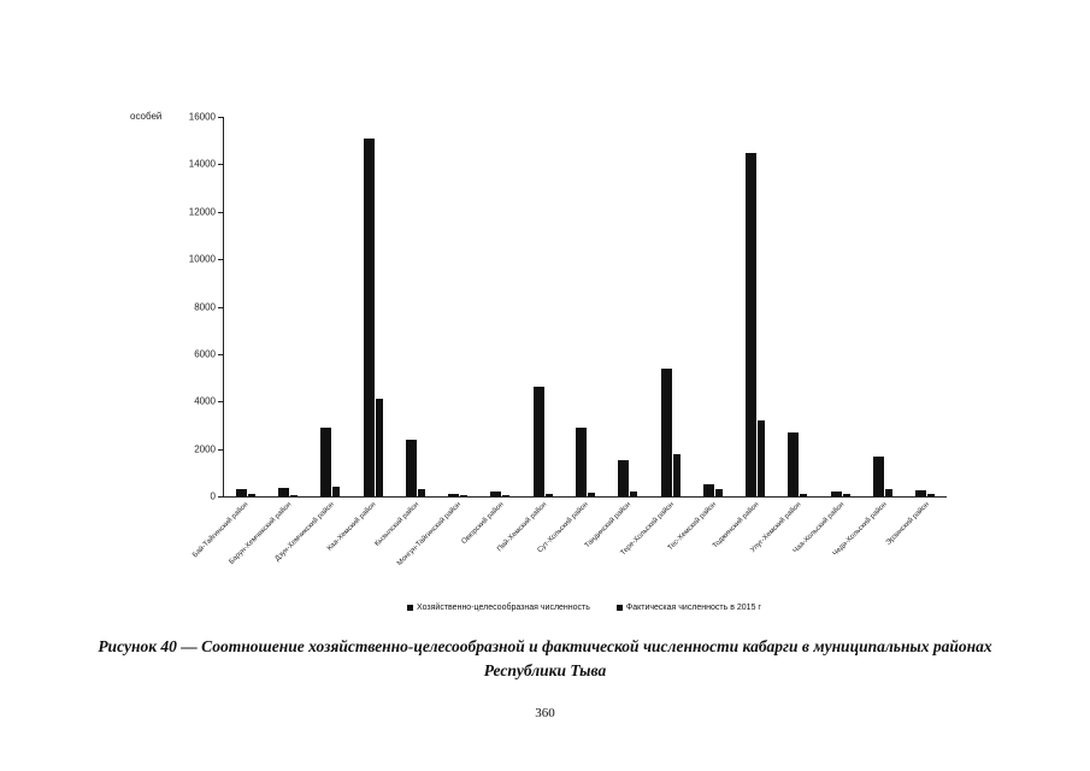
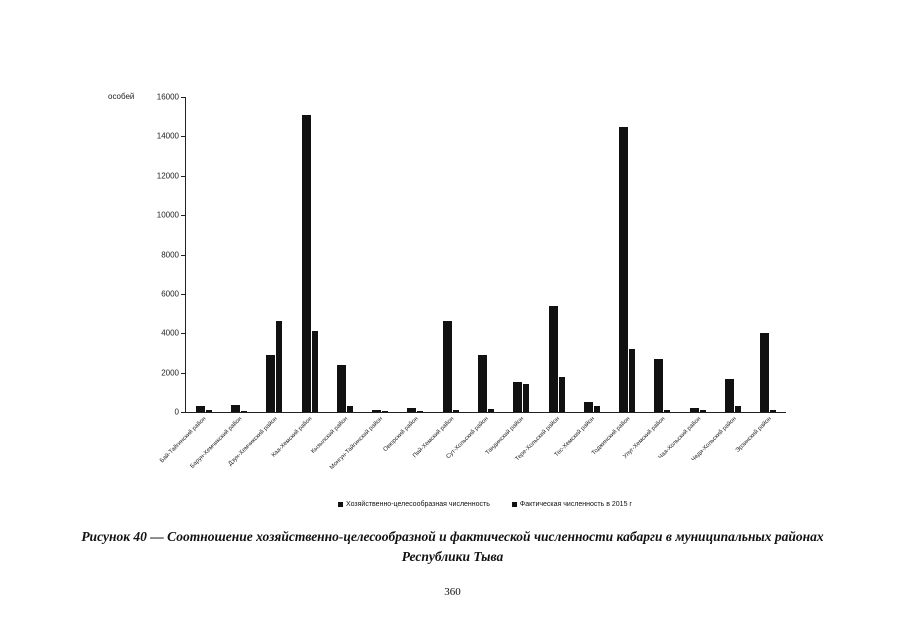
Фактическая численность в 2015 г/Дзун-Хемчикский район: 400 -> 4600
Фактическая численность в 2015 г/Тандинский район: 200 -> 1400
Хозяйственно-целесообразная численность/Эрзинский район: 200 -> 4000
